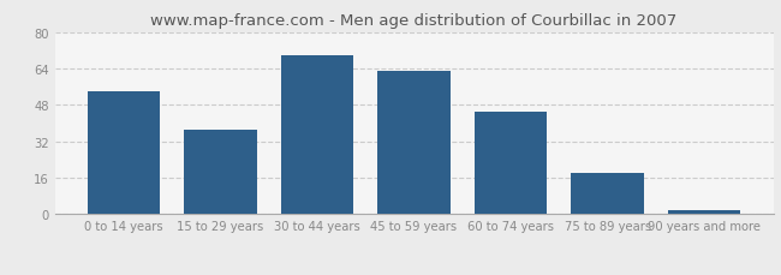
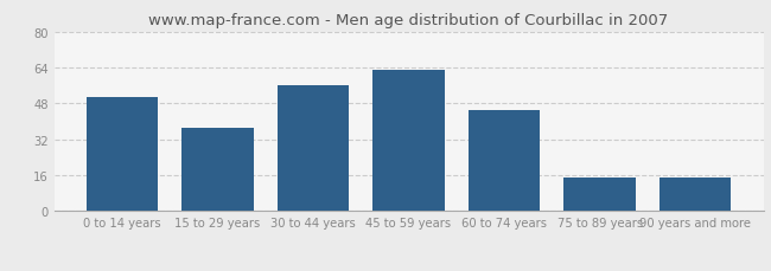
0 to 14 years: 54 -> 51
30 to 44 years: 70 -> 56
75 to 89 years: 18 -> 15
90 years and more: 2 -> 15
